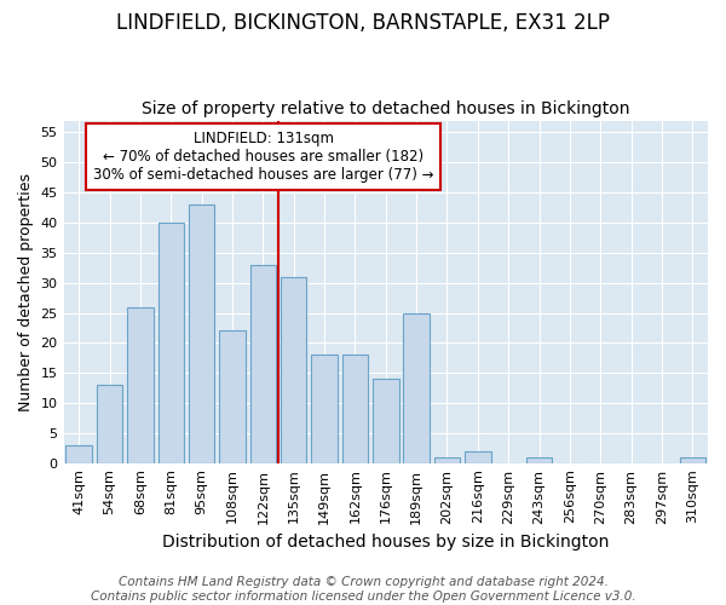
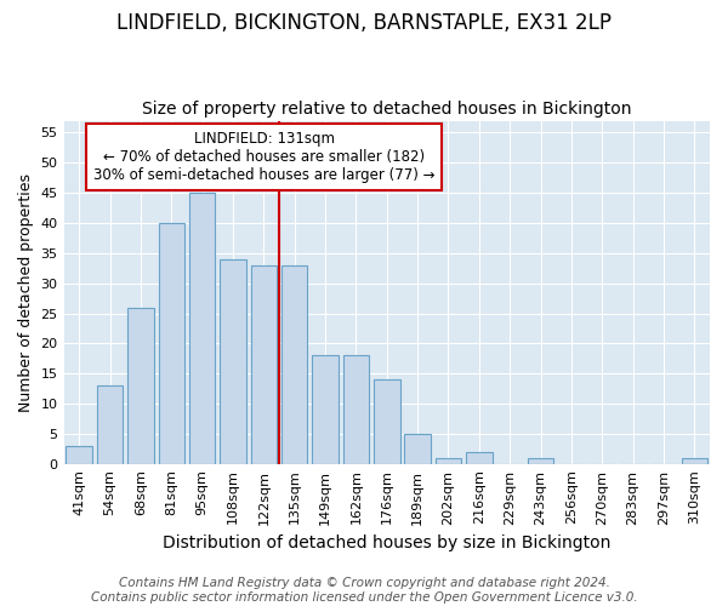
95sqm: 43 -> 45
108sqm: 22 -> 34
135sqm: 31 -> 33
189sqm: 25 -> 5
